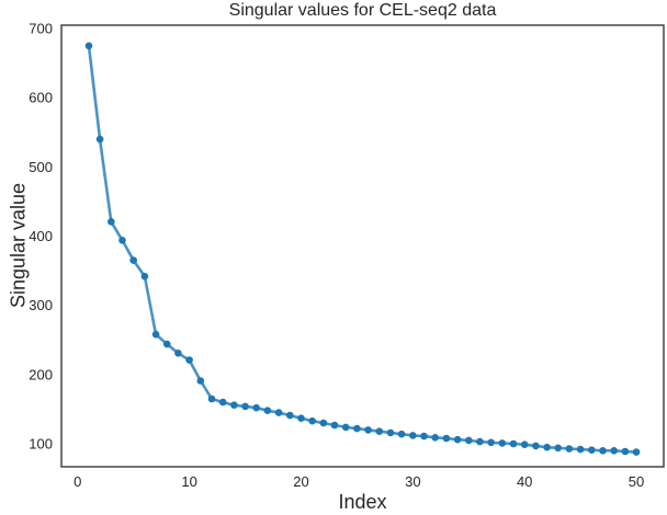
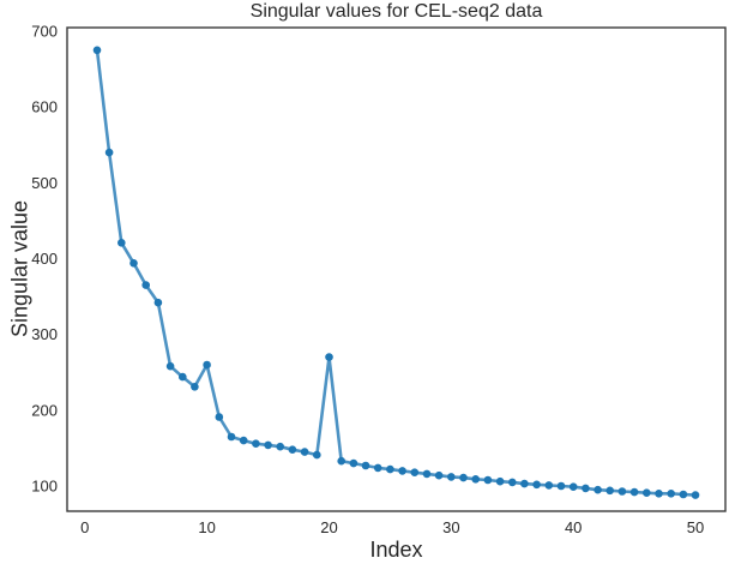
10: 220 -> 260
20: 140 -> 270
